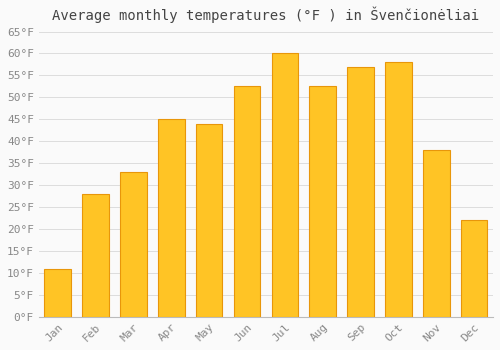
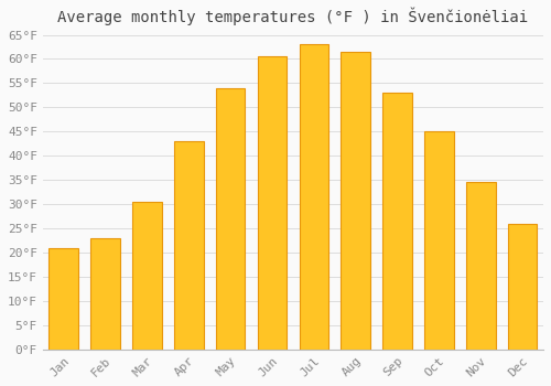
Jan: 11.0°F -> 21.0°F
Feb: 28.0°F -> 23.0°F
Mar: 33.0°F -> 30.5°F
Apr: 45.0°F -> 43.0°F
May: 44.0°F -> 54.0°F
Jun: 52.5°F -> 60.5°F
Jul: 60.0°F -> 63.0°F
Aug: 52.5°F -> 61.5°F
Sep: 57.0°F -> 53.0°F
Oct: 58.0°F -> 45.0°F
Nov: 38.0°F -> 34.5°F
Dec: 22.0°F -> 26.0°F
